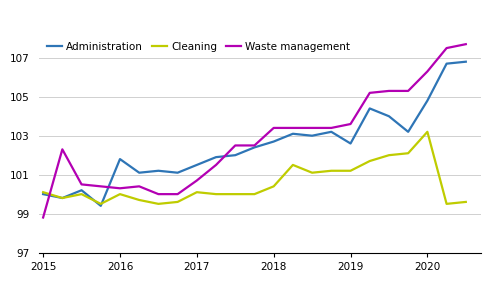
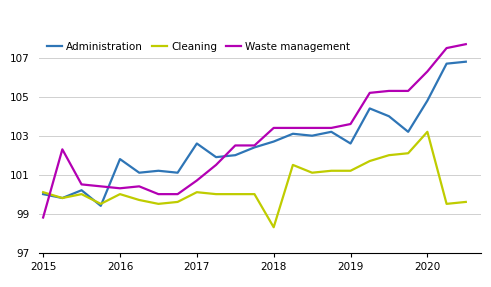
Administration/2017: 101.5 -> 102.6
Cleaning/2018: 100.4 -> 98.3
